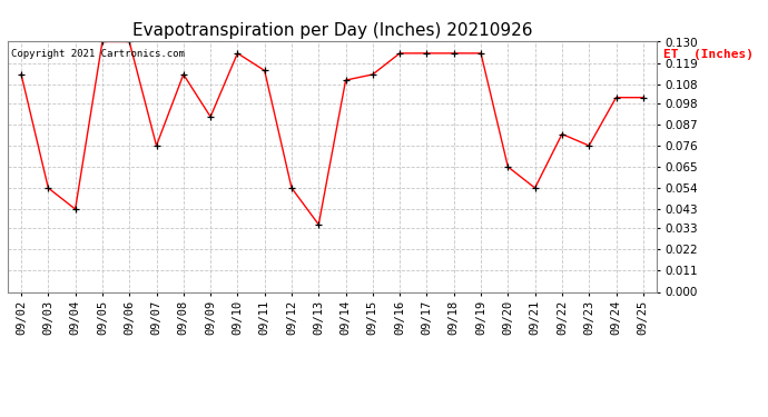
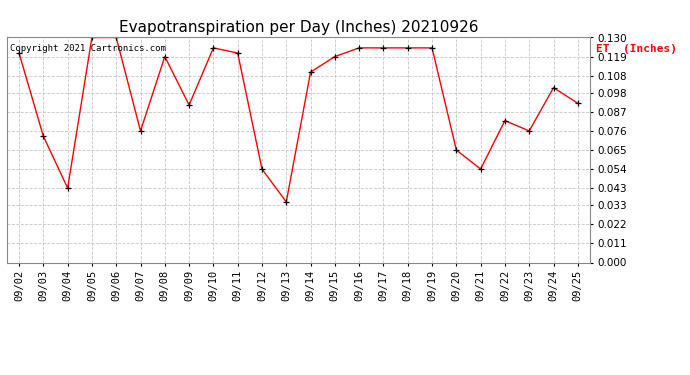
09/02: 0.113 -> 0.121
09/03: 0.054 -> 0.073
09/08: 0.113 -> 0.119
09/11: 0.115 -> 0.121
09/15: 0.113 -> 0.119
09/25: 0.101 -> 0.092
